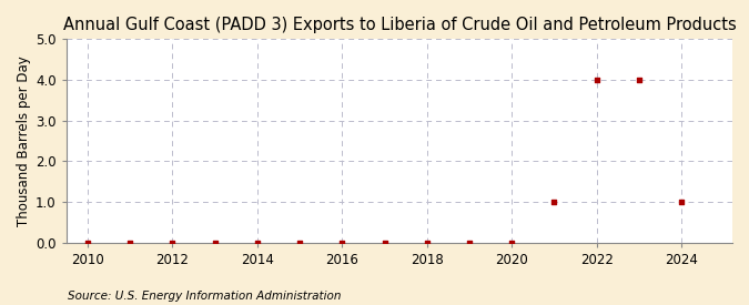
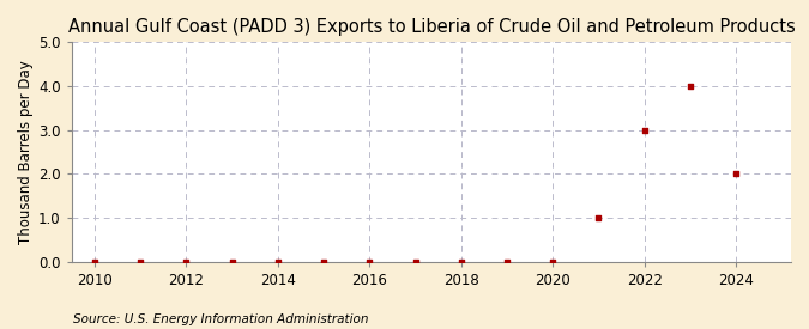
2022: 4 -> 3
2024: 1 -> 2
